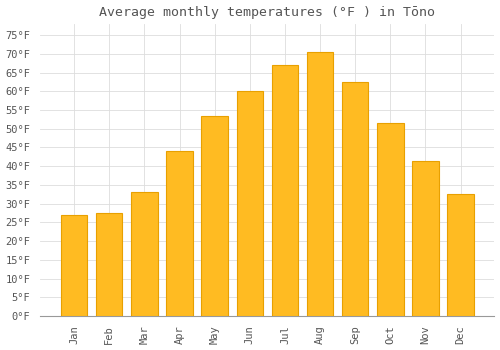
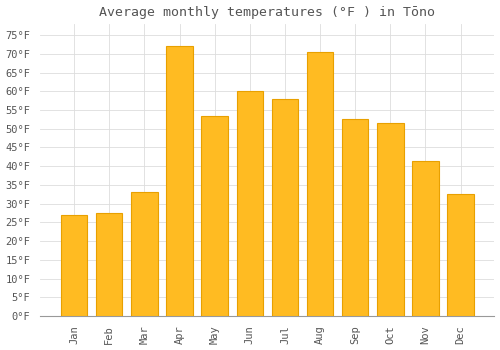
Apr: 44.0°F -> 72.0°F
Jul: 67.0°F -> 58.0°F
Sep: 62.5°F -> 52.5°F
